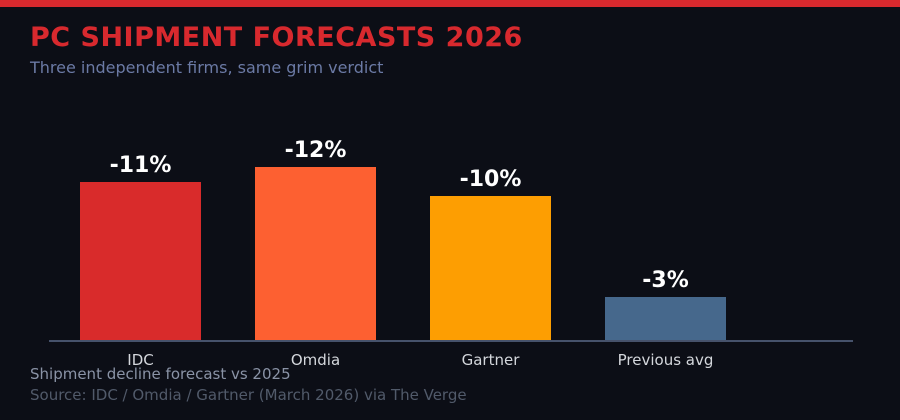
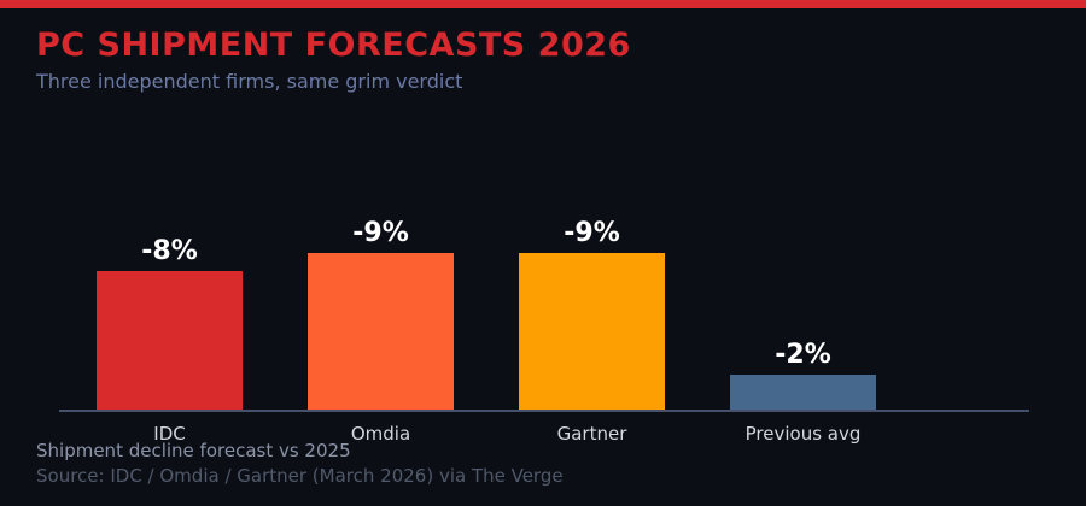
IDC: -11% -> -8%
Omdia: -12% -> -9%
Gartner: -10% -> -9%
Previous avg: -3% -> -2%
